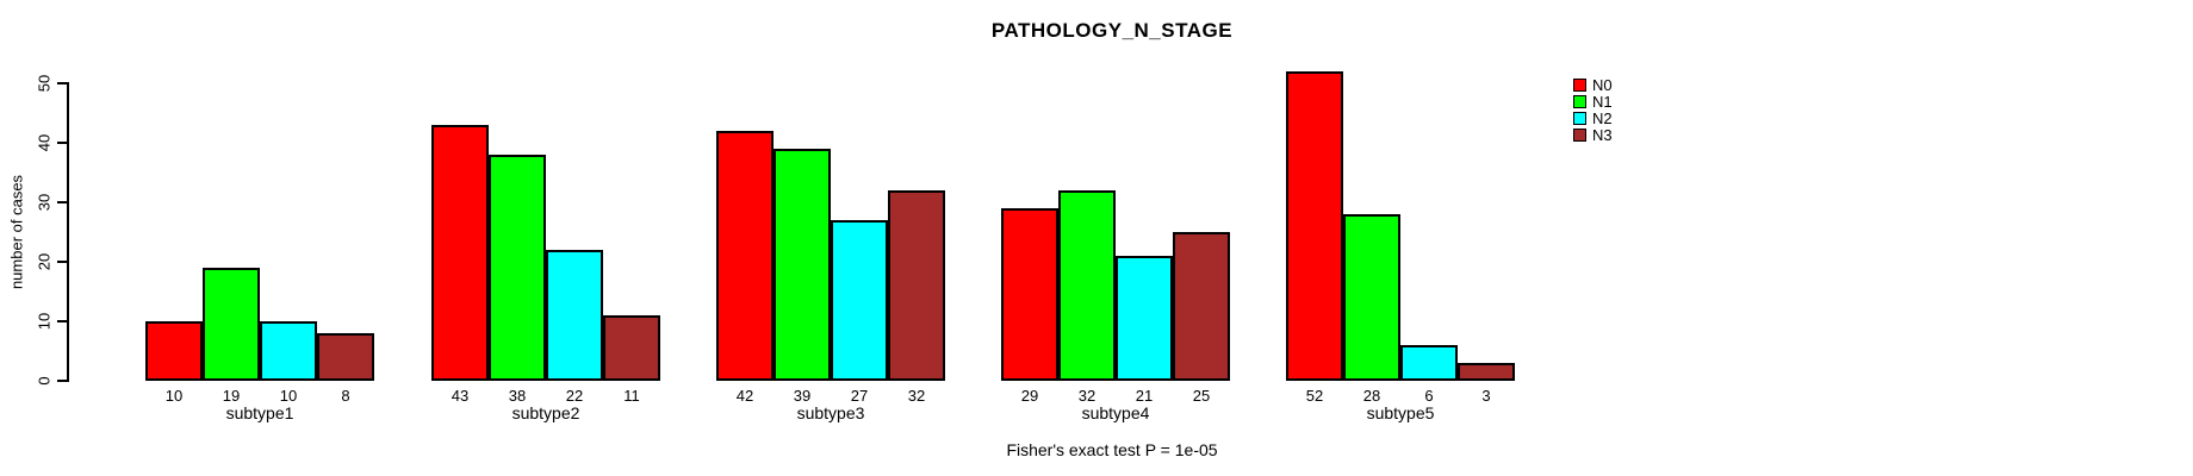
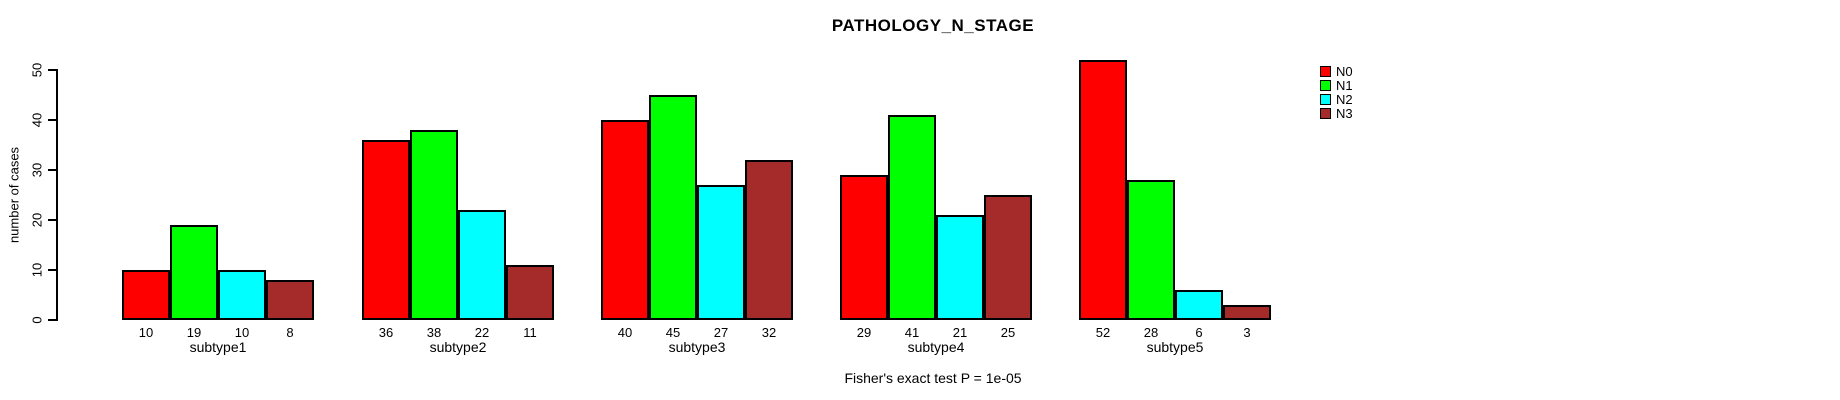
N0/subtype2: 43 -> 36
N0/subtype3: 42 -> 40
N1/subtype3: 39 -> 45
N1/subtype4: 32 -> 41
